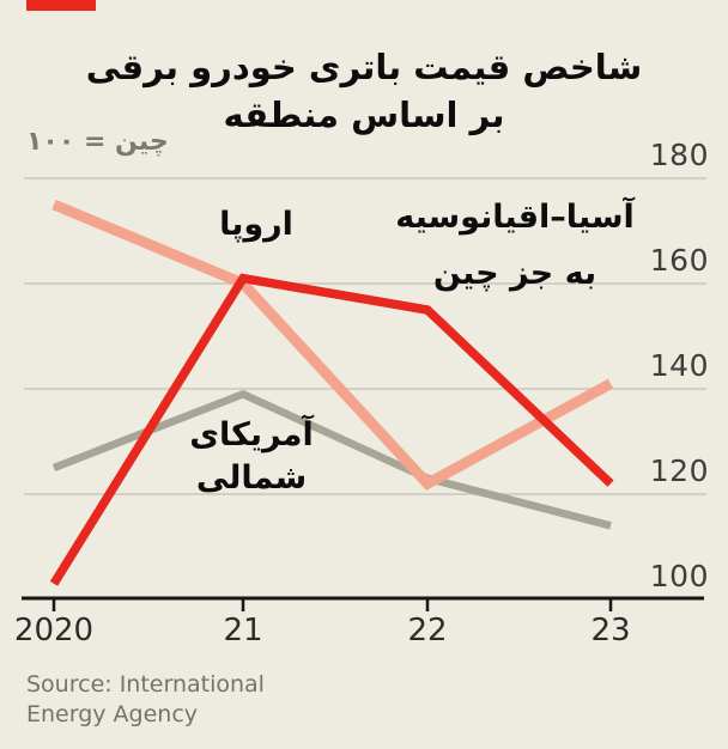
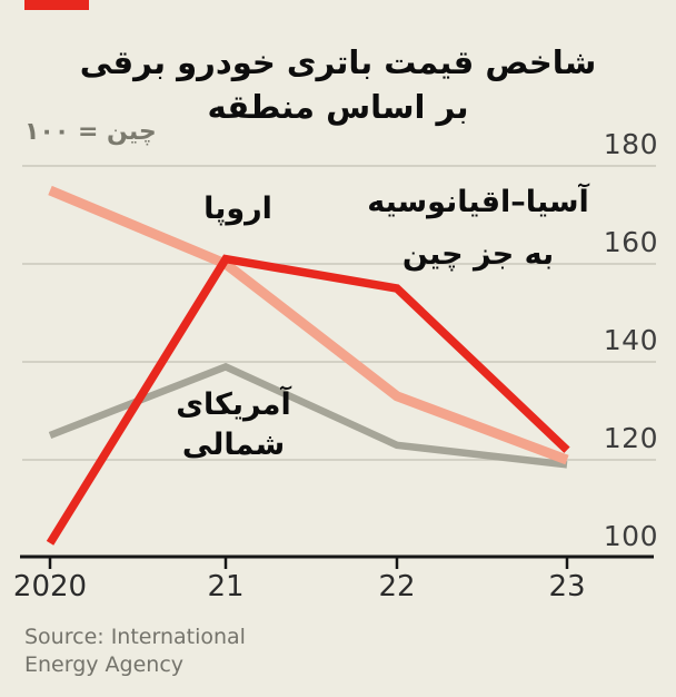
اروپا/22: 122 -> 133
آمریکای شمالی/23: 114 -> 119
اروپا/23: 141 -> 120
